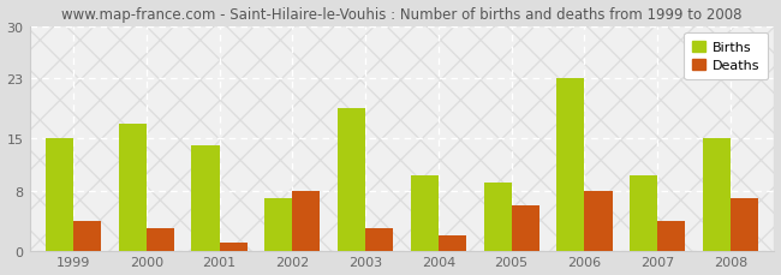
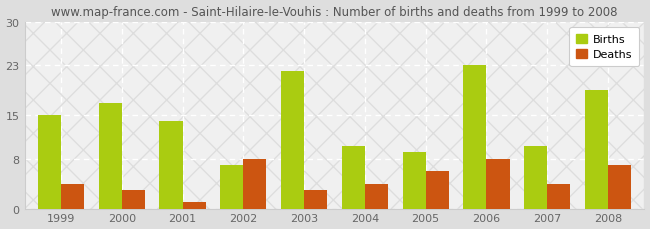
Births/2003: 19 -> 22
Deaths/2004: 2 -> 4
Births/2008: 15 -> 19
